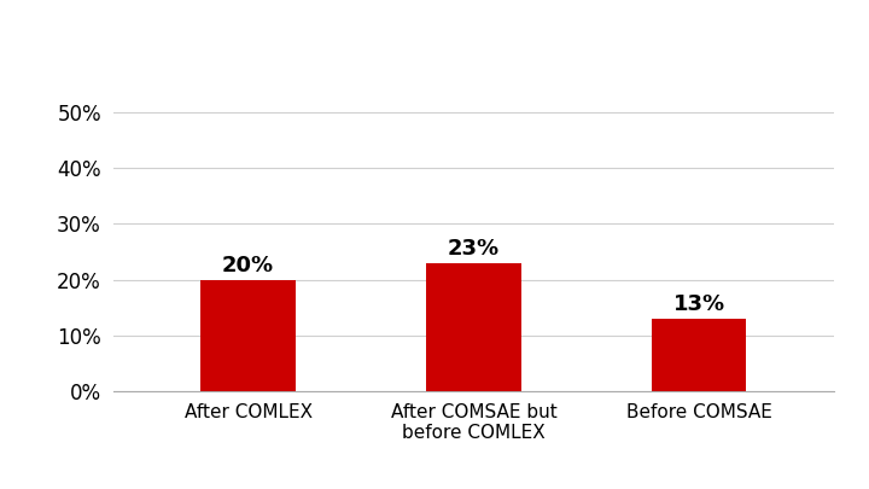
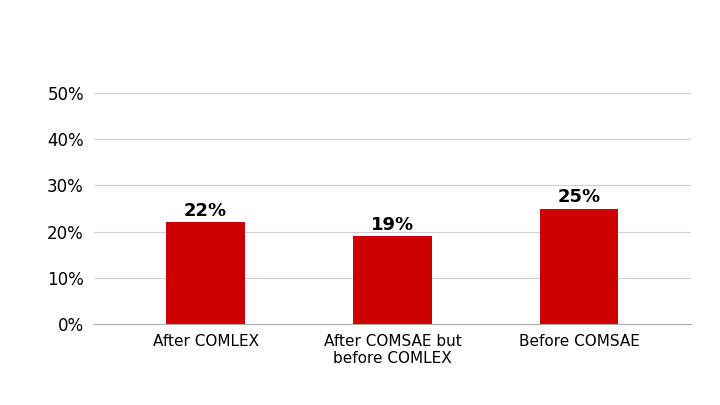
After COMLEX: 20% -> 22%
After COMSAE but before COMLEX: 23% -> 19%
Before COMSAE: 13% -> 25%
